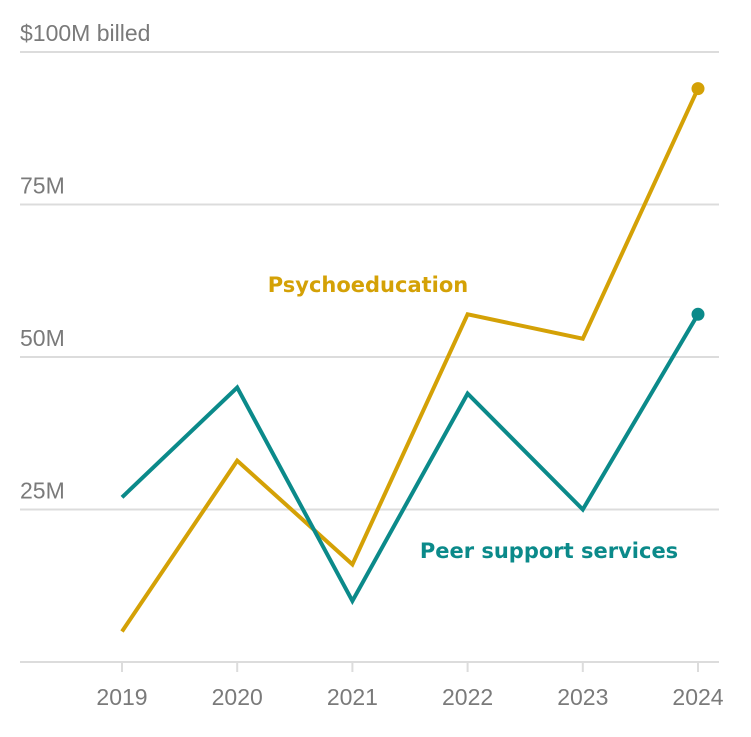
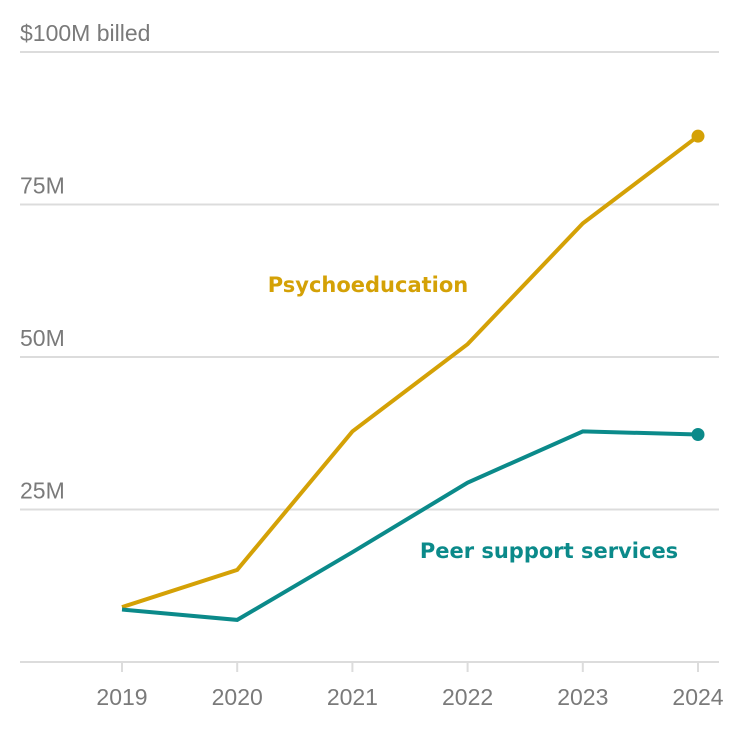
Psychoeducation/2019: 5M -> 9M
Peer support services/2019: 27M -> 9M
Psychoeducation/2020: 33M -> 15M
Peer support services/2020: 45M -> 7M
Psychoeducation/2021: 16M -> 38M
Peer support services/2021: 10M -> 18M
Psychoeducation/2022: 57M -> 52M
Peer support services/2022: 44M -> 29M
Psychoeducation/2023: 53M -> 72M
Peer support services/2023: 25M -> 38M
Psychoeducation/2024: 94M -> 86M
Peer support services/2024: 57M -> 37M
